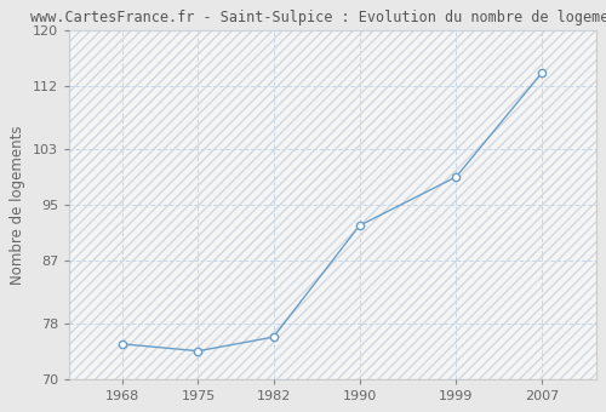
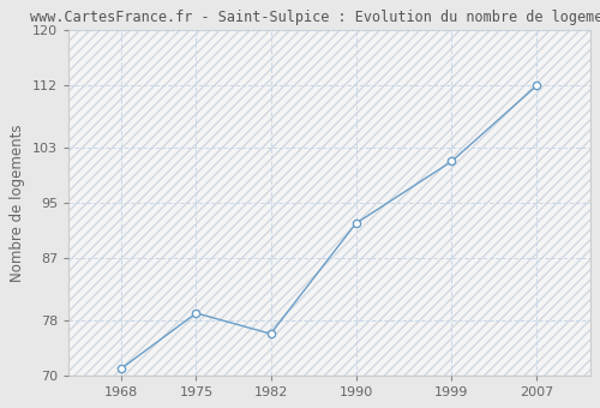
1968: 75 -> 71
1975: 74 -> 79
1999: 99 -> 101
2007: 114 -> 112
